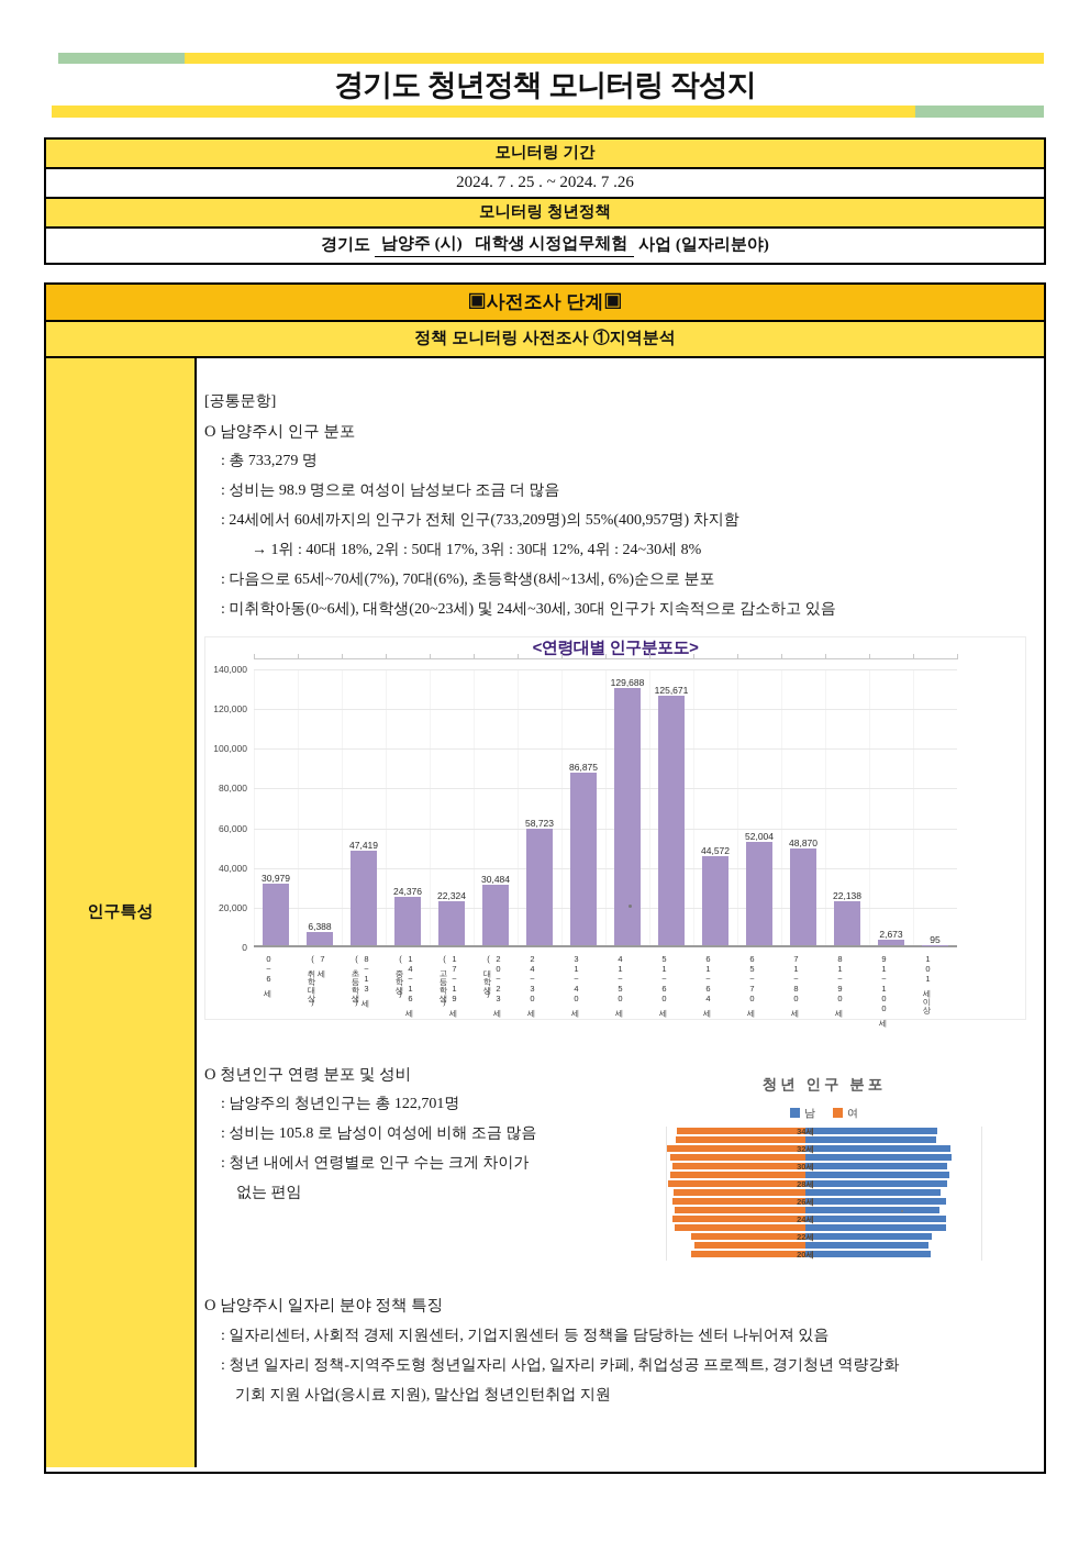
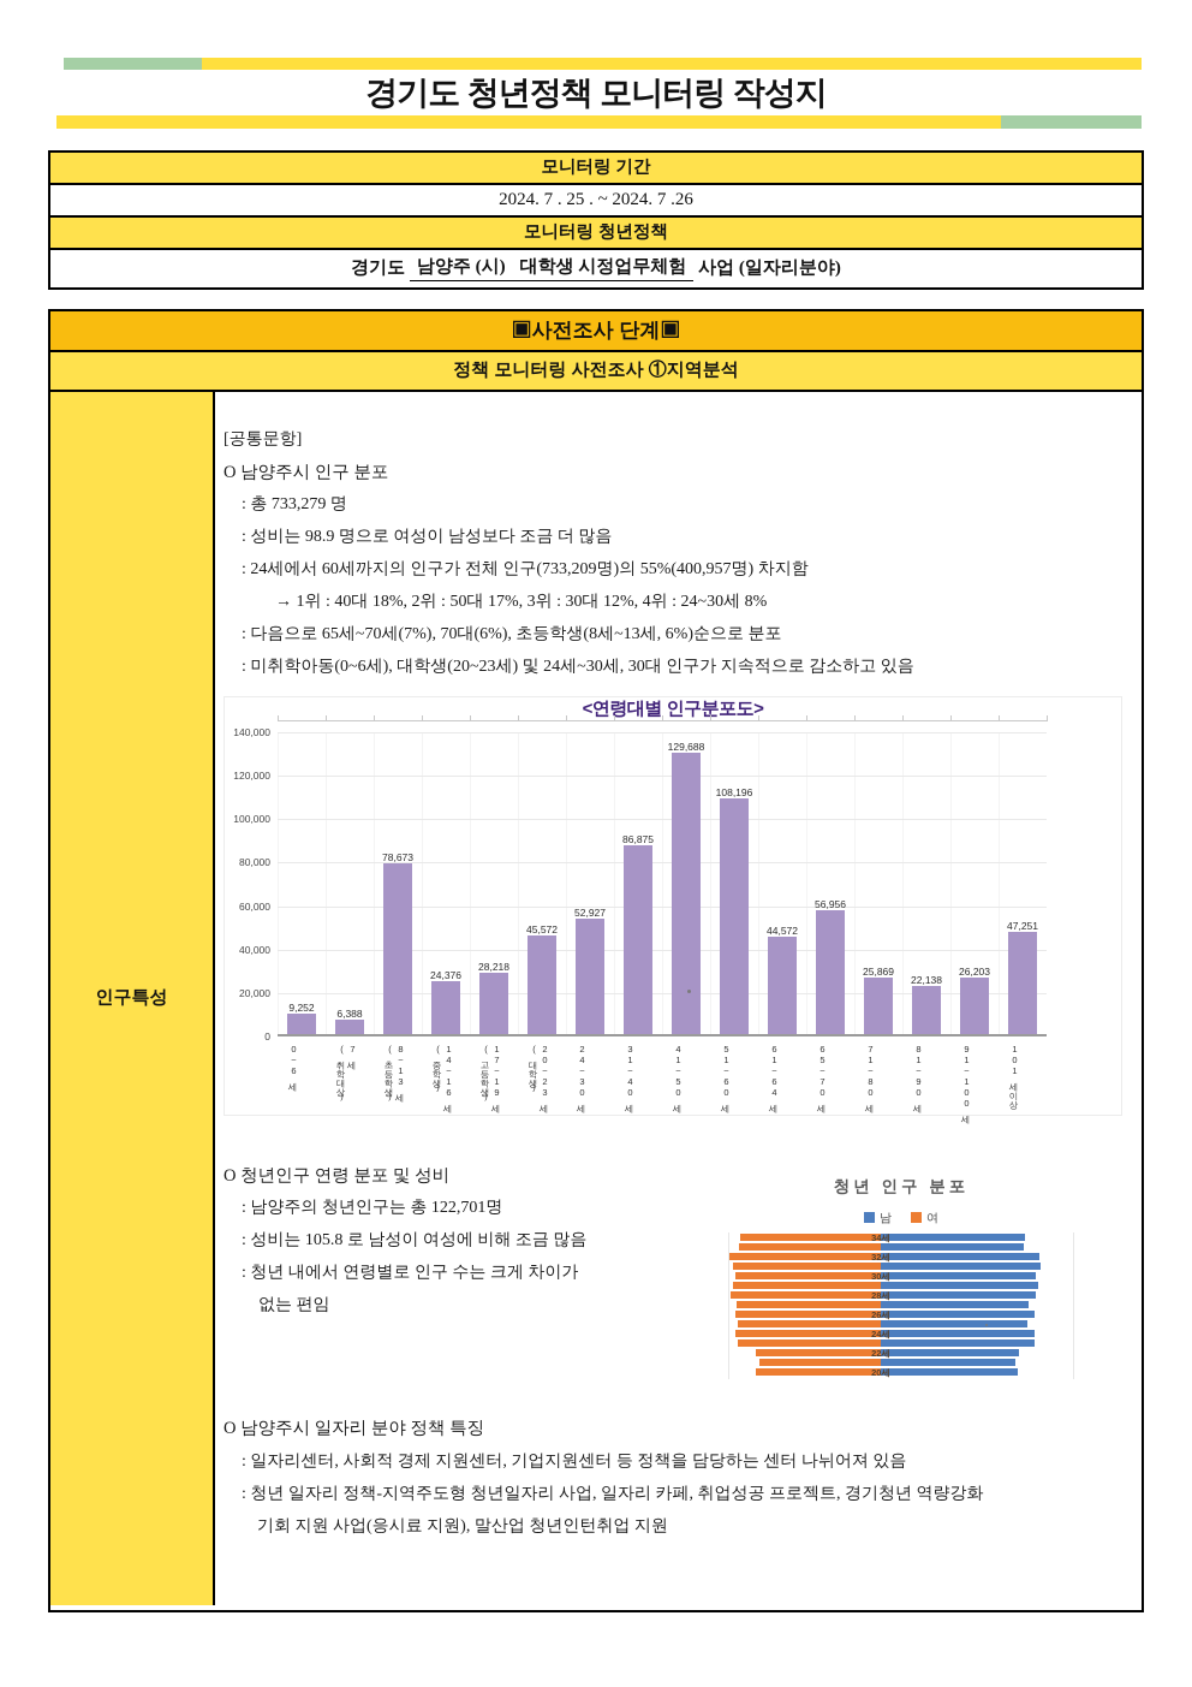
<연령대별 인구분포도>/0~6세: 30,979 -> 9,252
<연령대별 인구분포도>/8~13세 (초등학생): 47,419 -> 78,673
<연령대별 인구분포도>/17~19세 (고등학생): 22,324 -> 28,218
<연령대별 인구분포도>/20~23세 (대학생): 30,484 -> 45,572
<연령대별 인구분포도>/24~30세: 58,723 -> 52,927
<연령대별 인구분포도>/51~60세: 125,671 -> 108,196
<연령대별 인구분포도>/65~70세: 52,004 -> 56,956
<연령대별 인구분포도>/71~80세: 48,870 -> 25,869
<연령대별 인구분포도>/91~100세: 2,673 -> 26,203
<연령대별 인구분포도>/101세이상: 95 -> 47,251
